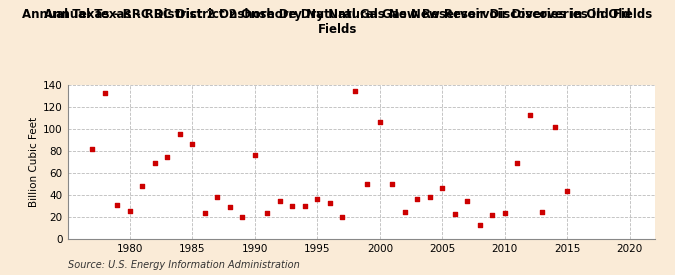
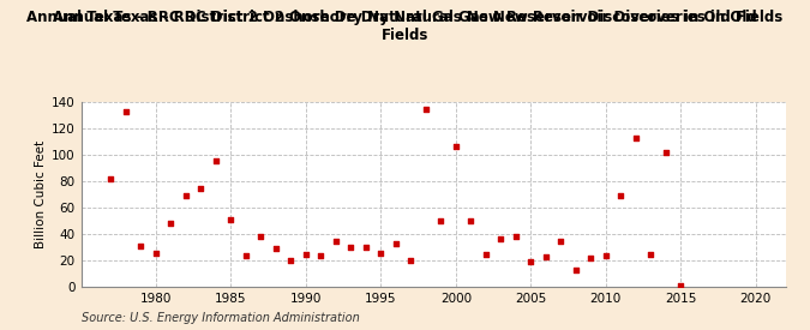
1985: 87 -> 51
1990: 77 -> 25
1995: 37 -> 26
2005: 47 -> 19
2015: 44 -> 1
